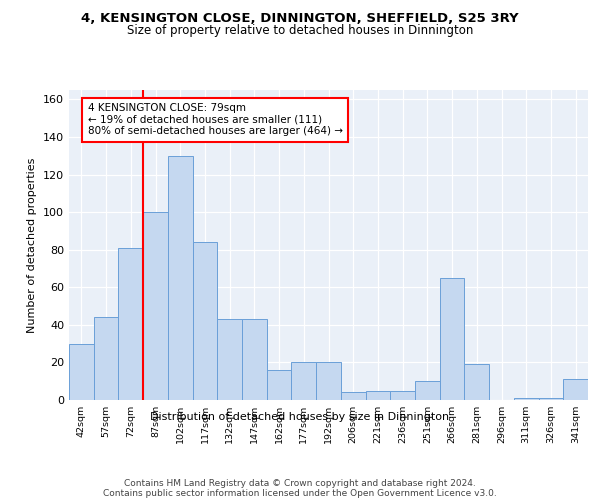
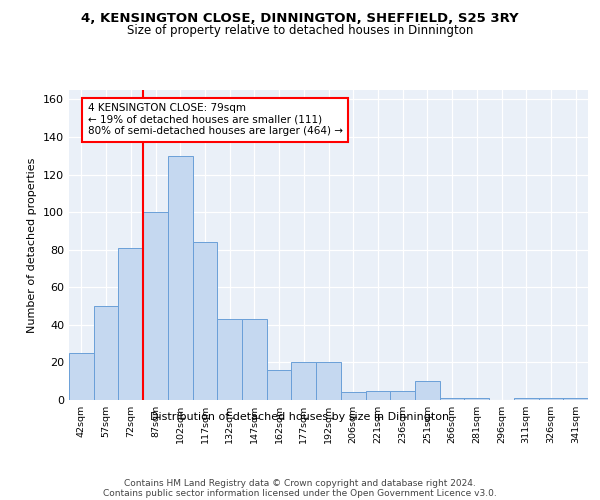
42sqm: 30 -> 25
57sqm: 44 -> 50
266sqm: 65 -> 1
281sqm: 19 -> 1
341sqm: 11 -> 1
